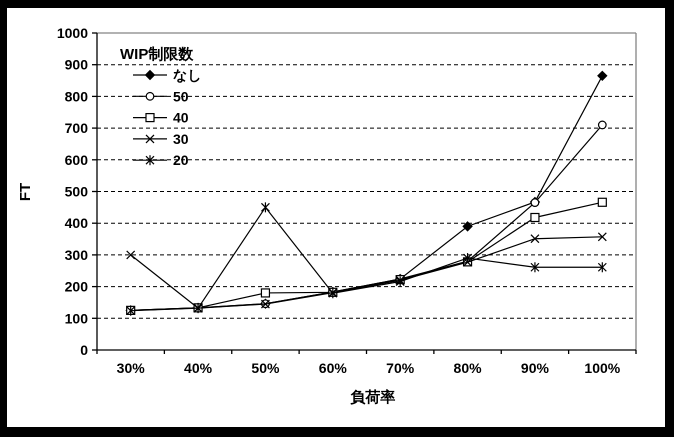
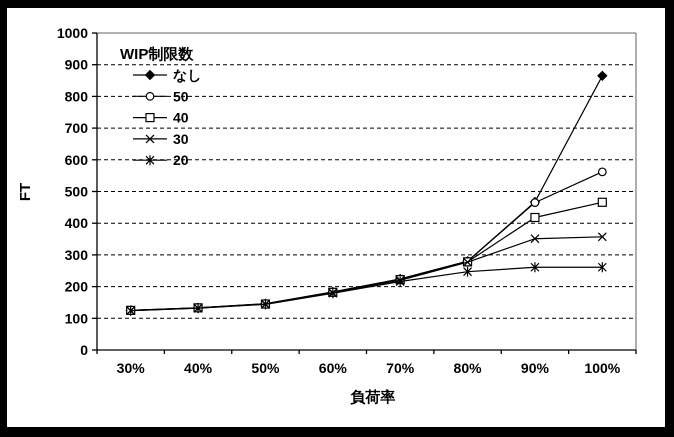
30/30%: 300 -> 120
40/50%: 180 -> 140
20/50%: 450 -> 140
なし/80%: 390 -> 280
20/80%: 290 -> 250
50/100%: 710 -> 560
